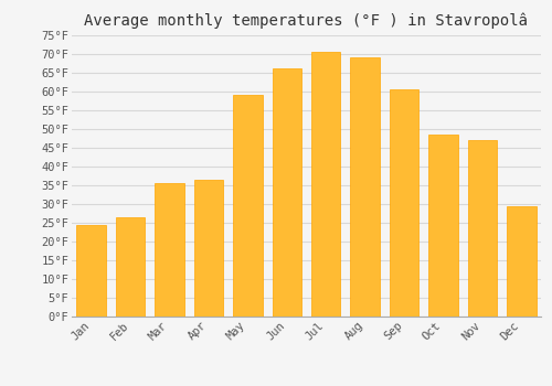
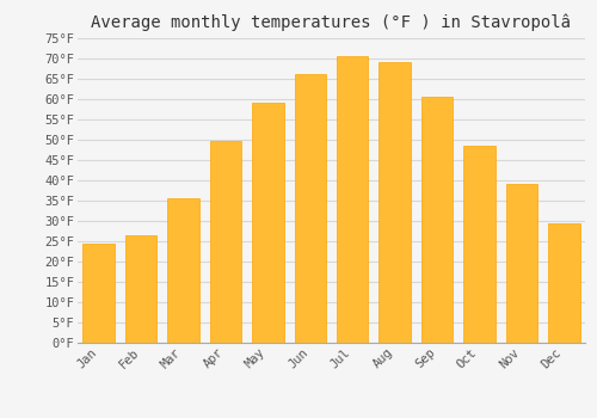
Apr: 36.5°F -> 49.5°F
Nov: 47.0°F -> 39.0°F
